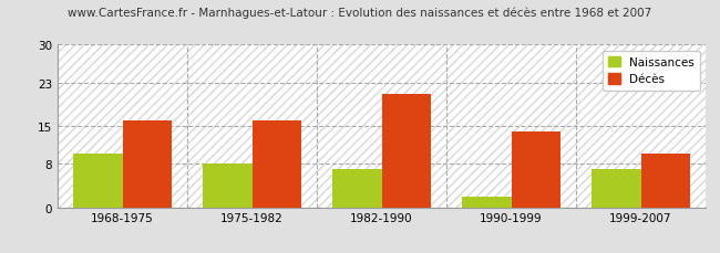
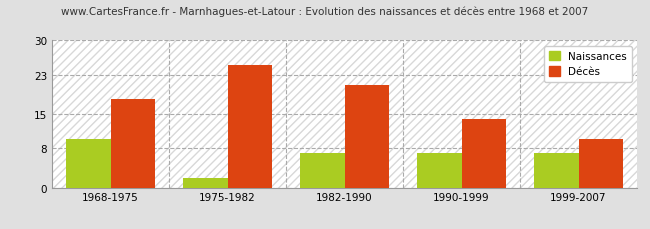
Décès/1968-1975: 16 -> 18
Naissances/1975-1982: 8 -> 2
Décès/1975-1982: 16 -> 25
Naissances/1990-1999: 2 -> 7
